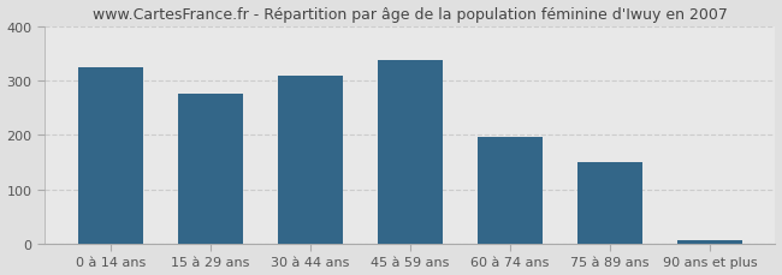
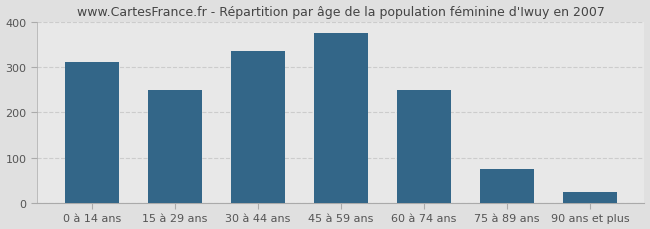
0 à 14 ans: 325 -> 310
15 à 29 ans: 275 -> 250
30 à 44 ans: 308 -> 335
45 à 59 ans: 338 -> 375
60 à 74 ans: 196 -> 250
75 à 89 ans: 150 -> 75
90 ans et plus: 7 -> 25
